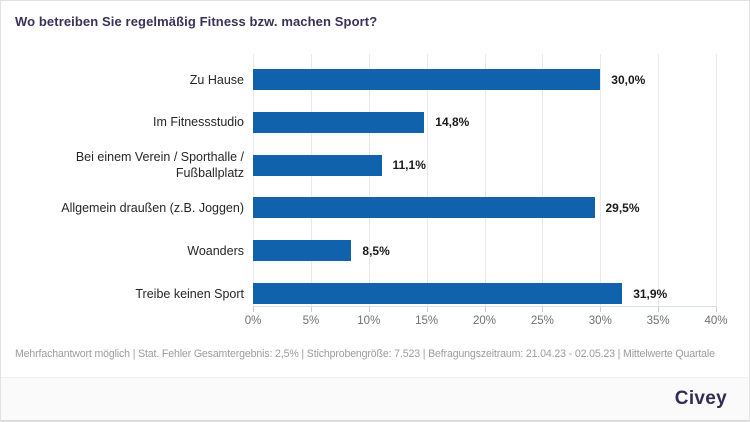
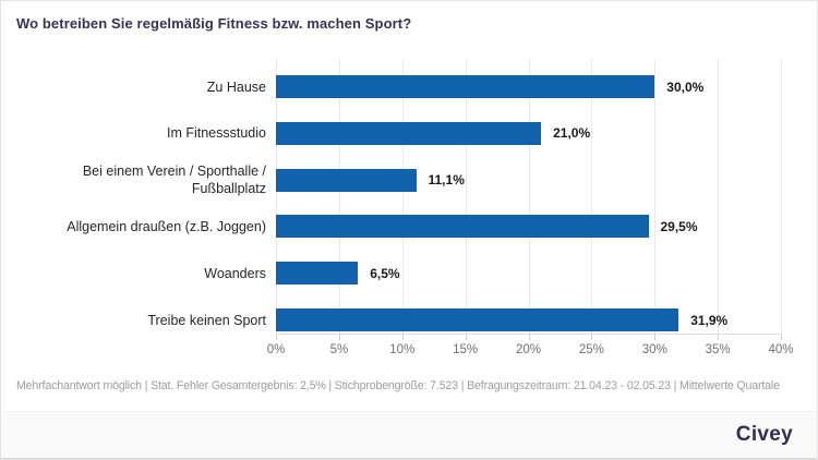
Im Fitnessstudio: 14,8% -> 21,0%
Woanders: 8,5% -> 6,5%
